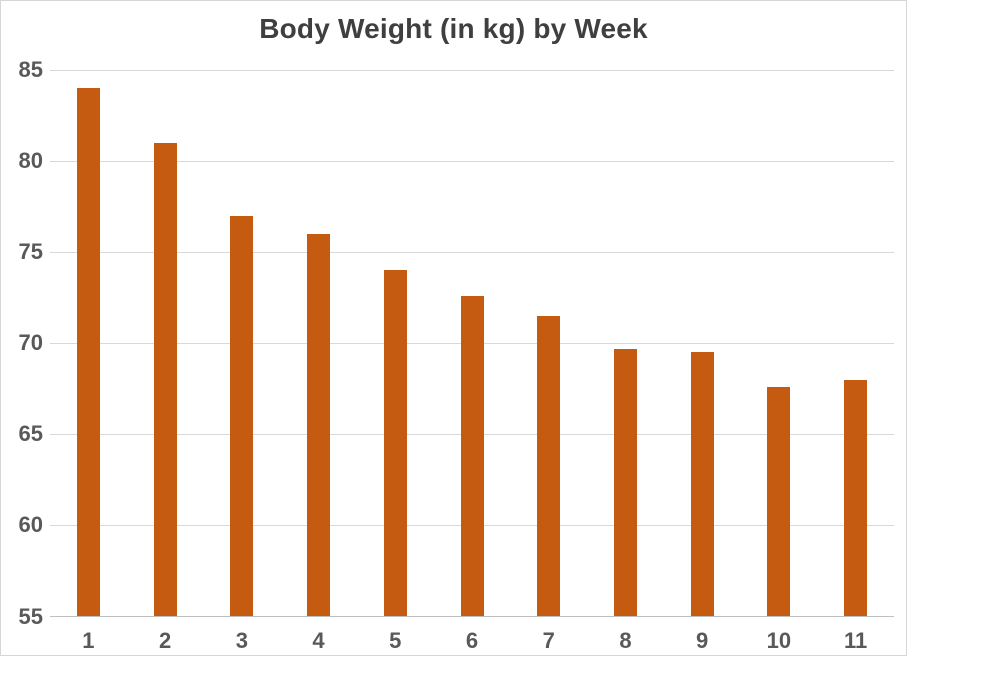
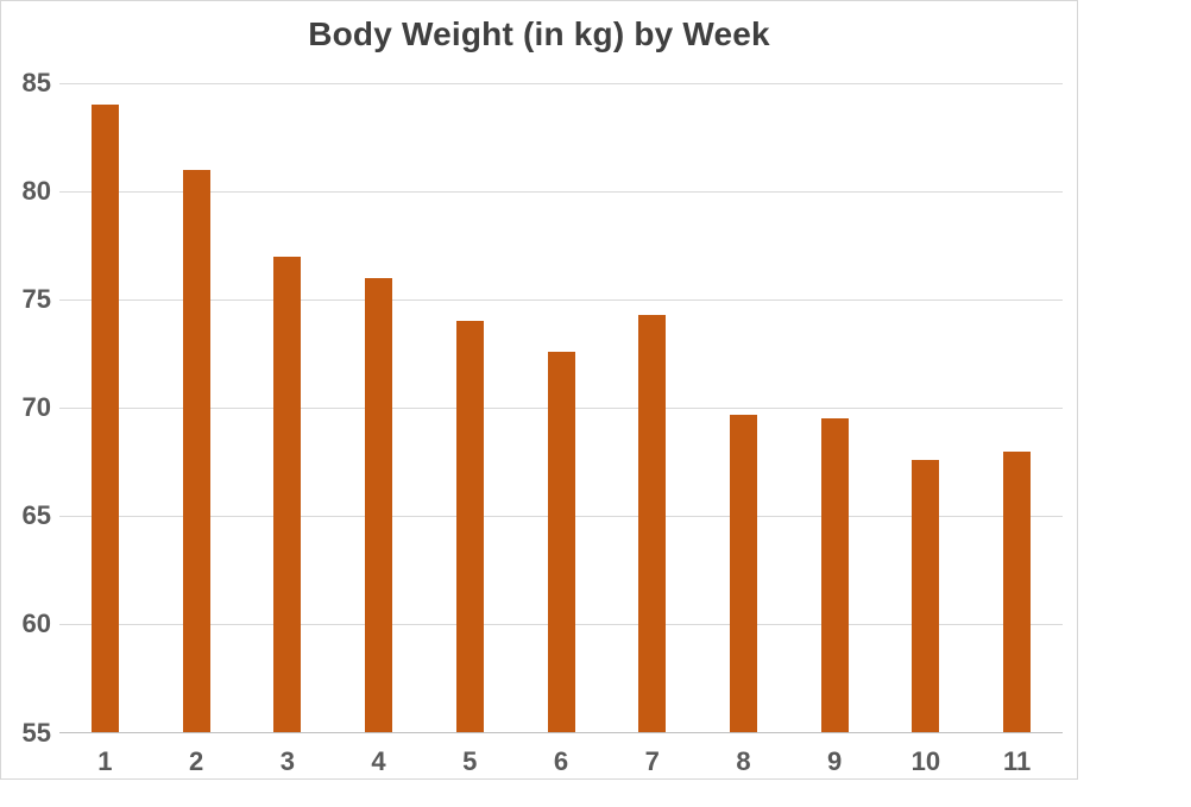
7: 71.5 -> 74.3
